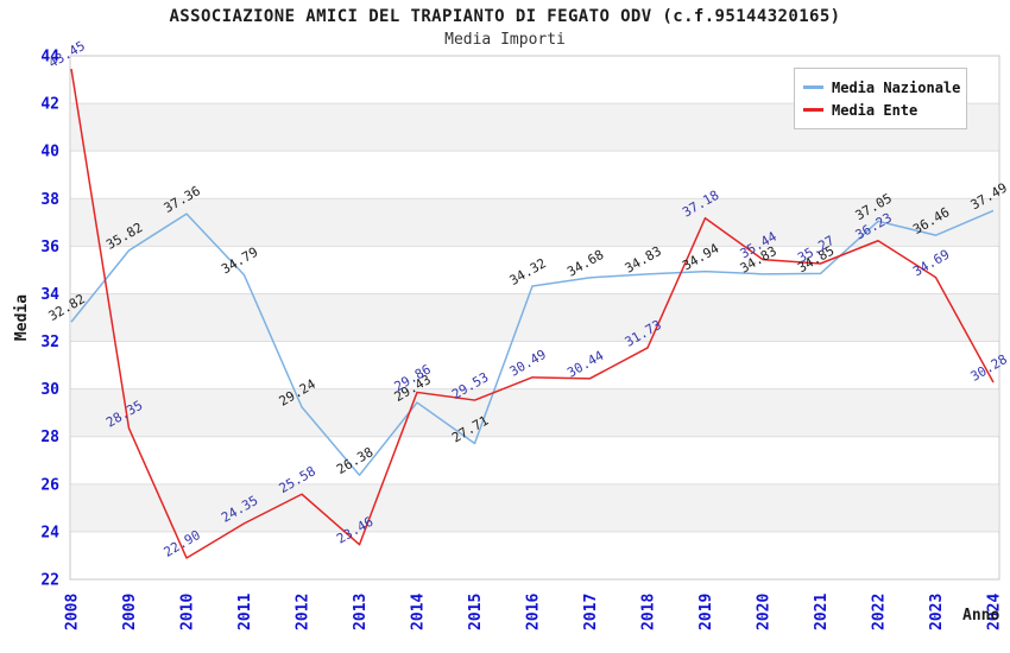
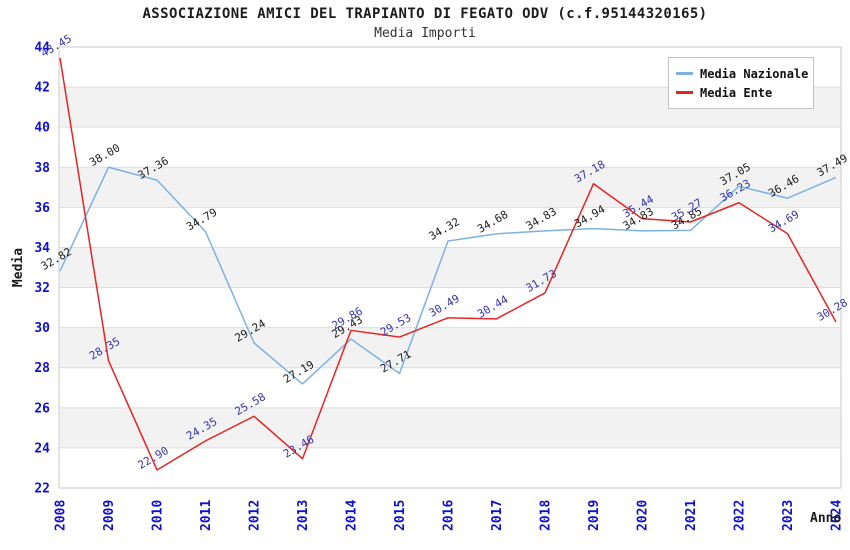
Media Nazionale/2009: 35.82 -> 38.00
Media Nazionale/2013: 26.38 -> 27.19
